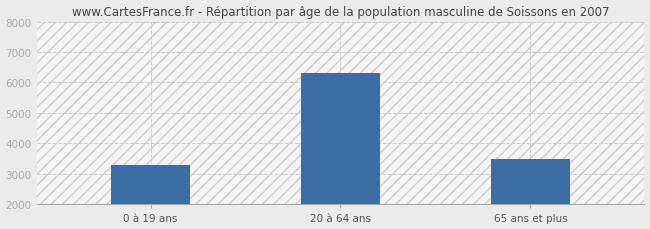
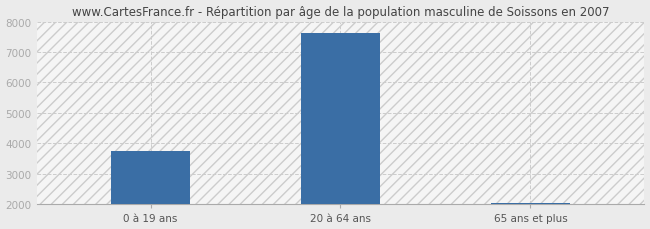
0 à 19 ans: 3300 -> 3750
20 à 64 ans: 6300 -> 7620
65 ans et plus: 3500 -> 2060
